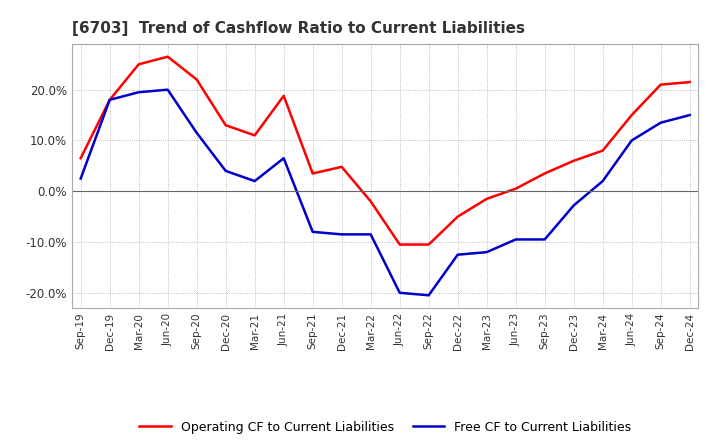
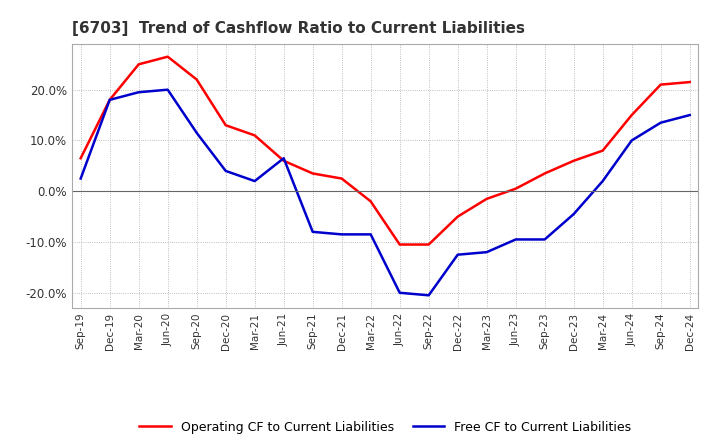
Operating CF to Current Liabilities/Jun-21: 18.8% -> 6.0%
Operating CF to Current Liabilities/Dec-21: 4.8% -> 2.5%
Free CF to Current Liabilities/Dec-23: -2.8% -> -4.5%
